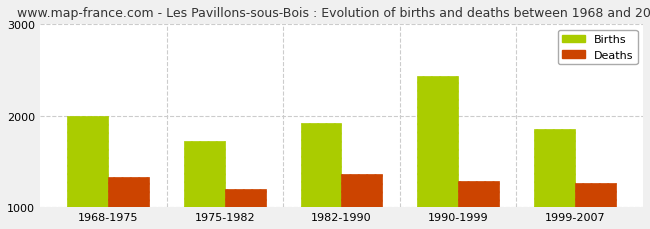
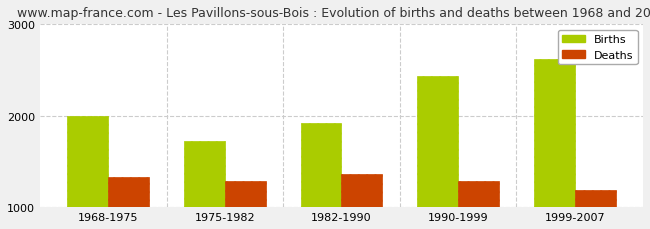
Deaths/1975-1982: 1200 -> 1290
Births/1999-2007: 1860 -> 2620
Deaths/1999-2007: 1260 -> 1190
